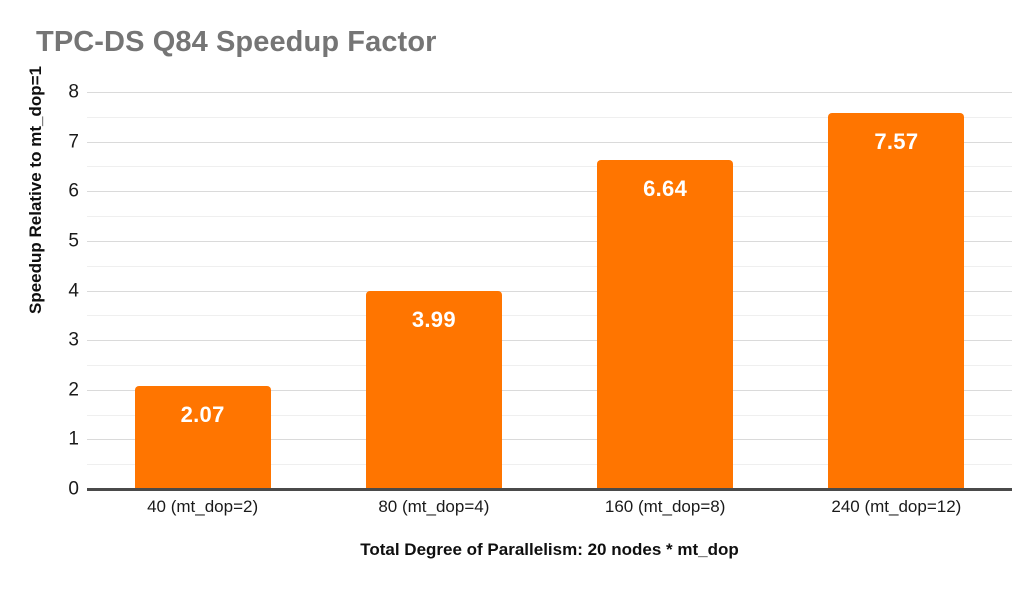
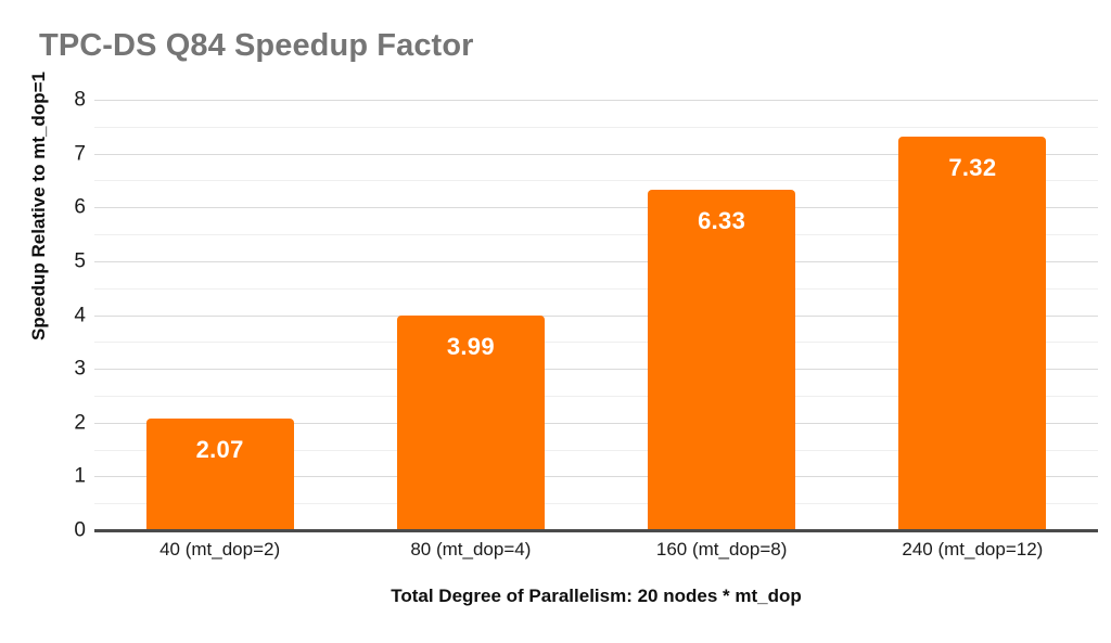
160 (mt_dop=8): 6.64 -> 6.33
240 (mt_dop=12): 7.57 -> 7.32
